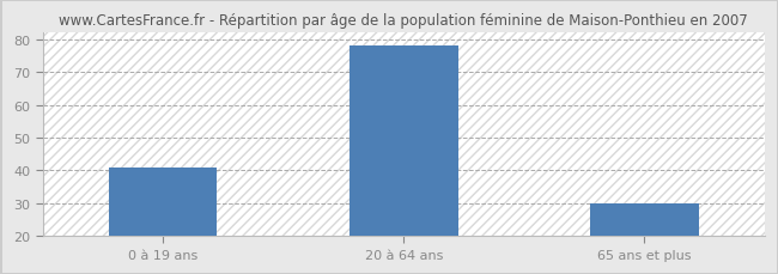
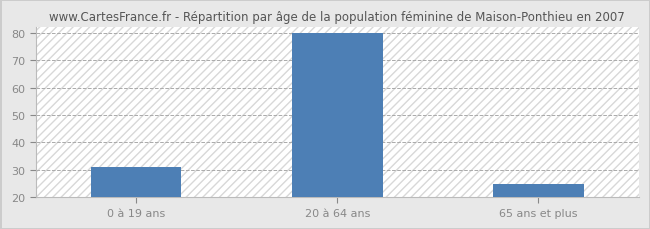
0 à 19 ans: 41 -> 31
20 à 64 ans: 78 -> 80
65 ans et plus: 30 -> 25
